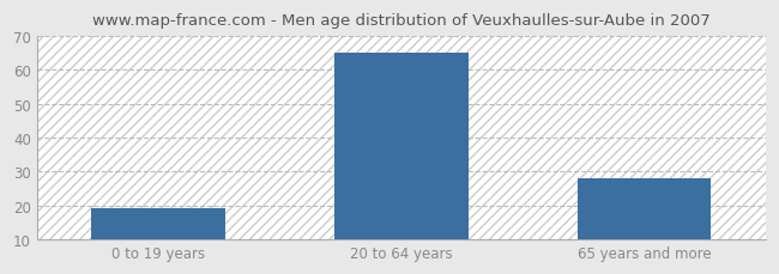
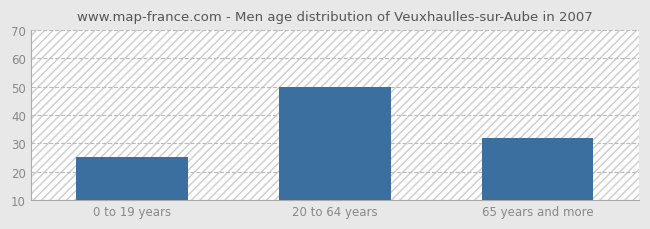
0 to 19 years: 19 -> 25
20 to 64 years: 65 -> 50
65 years and more: 28 -> 32
